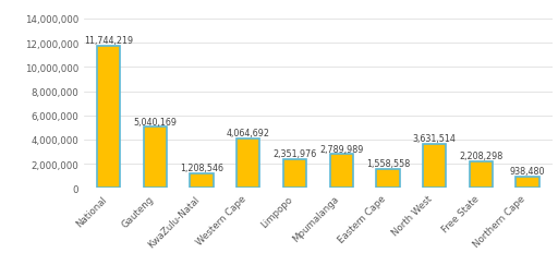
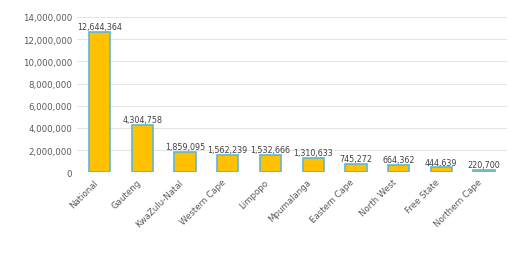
National: 11,744,219 -> 12,644,364
Gauteng: 5,040,169 -> 4,304,758
KwaZulu-Natal: 1,208,546 -> 1,859,095
Western Cape: 4,064,692 -> 1,562,239
Limpopo: 2,351,976 -> 1,532,666
Mpumalanga: 2,789,989 -> 1,310,633
Eastern Cape: 1,558,558 -> 745,272
North West: 3,631,514 -> 664,362
Free State: 2,208,298 -> 444,639
Northern Cape: 938,480 -> 220,700
